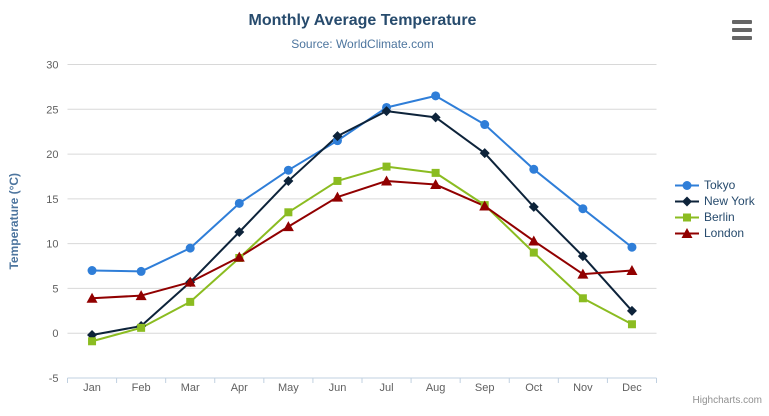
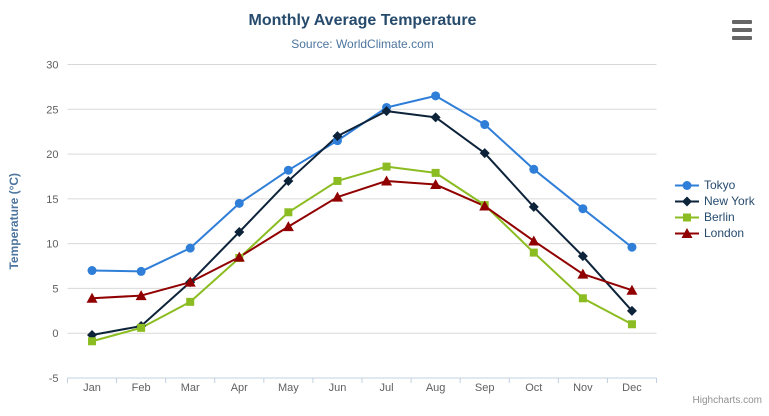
London/Dec: 7 -> 5
